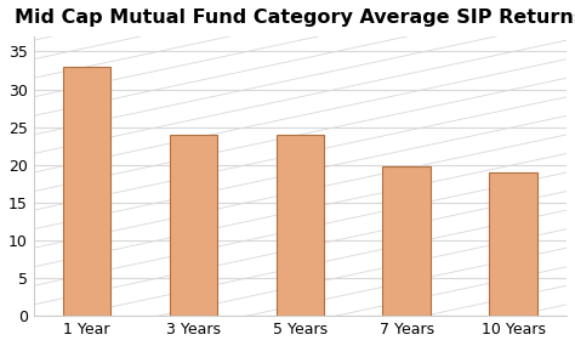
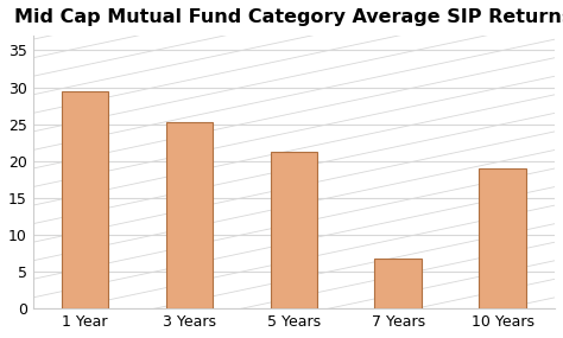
1 Year: 33.0 -> 29.4
3 Years: 24.0 -> 25.2
5 Years: 24.0 -> 21.2
7 Years: 19.8 -> 6.8
